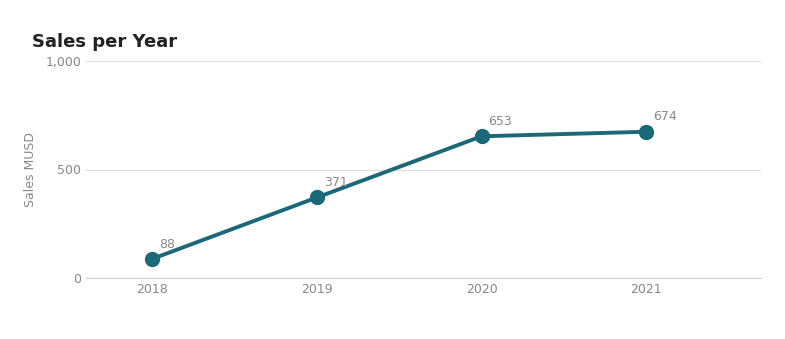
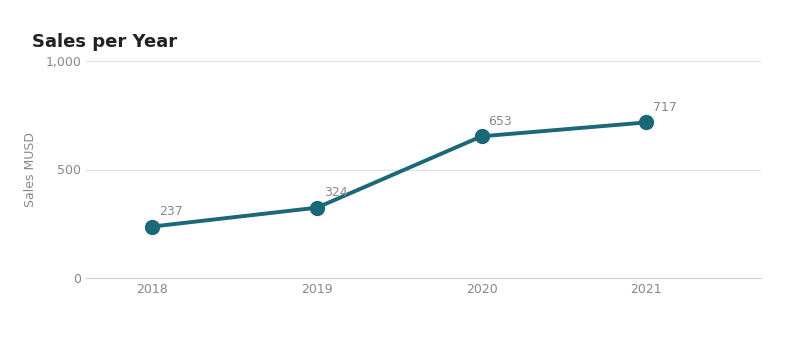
2018: 88 -> 237
2019: 371 -> 324
2021: 674 -> 717
